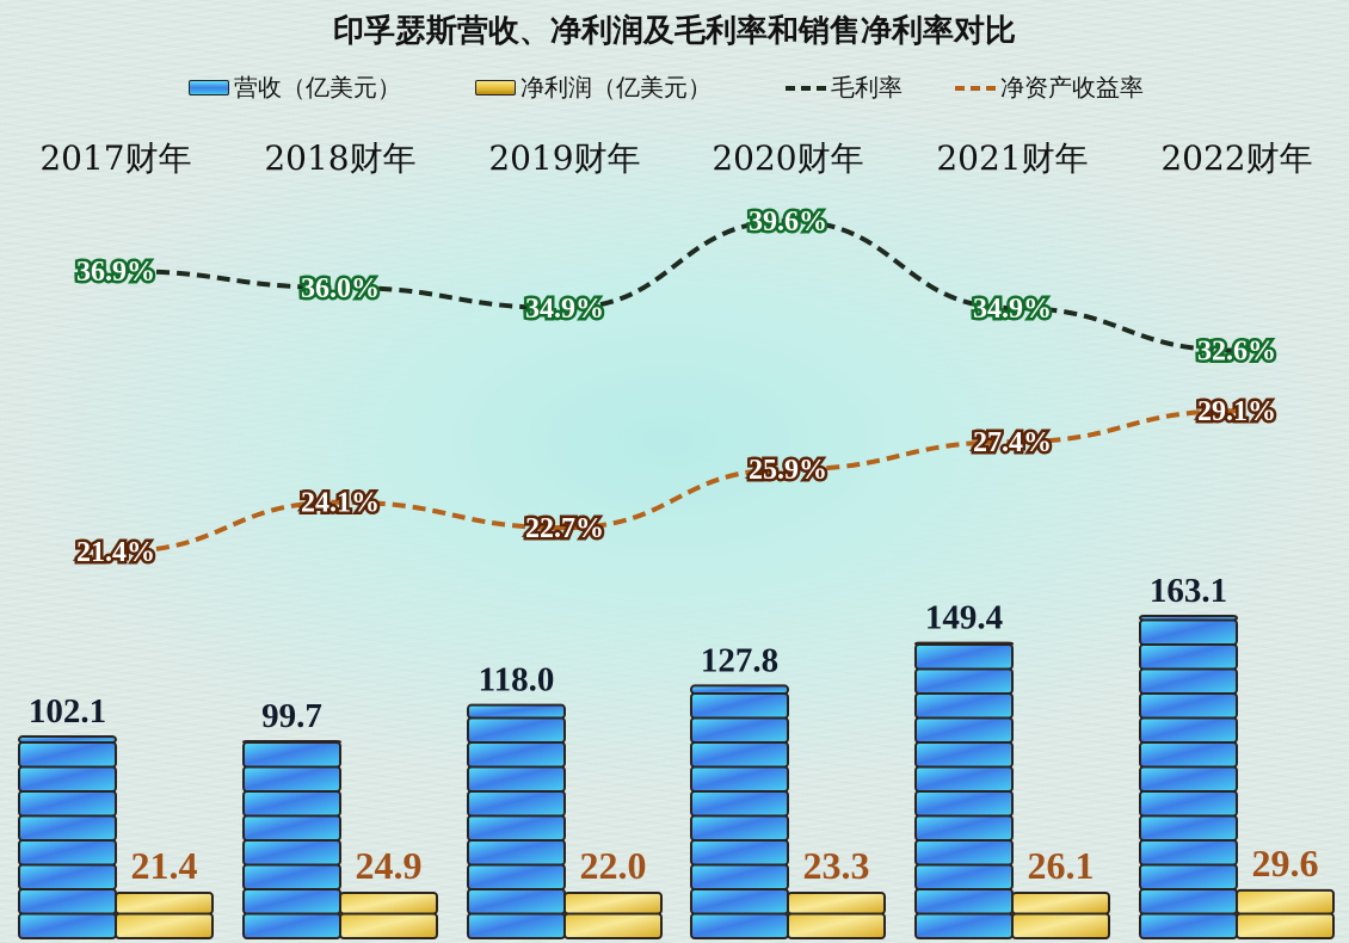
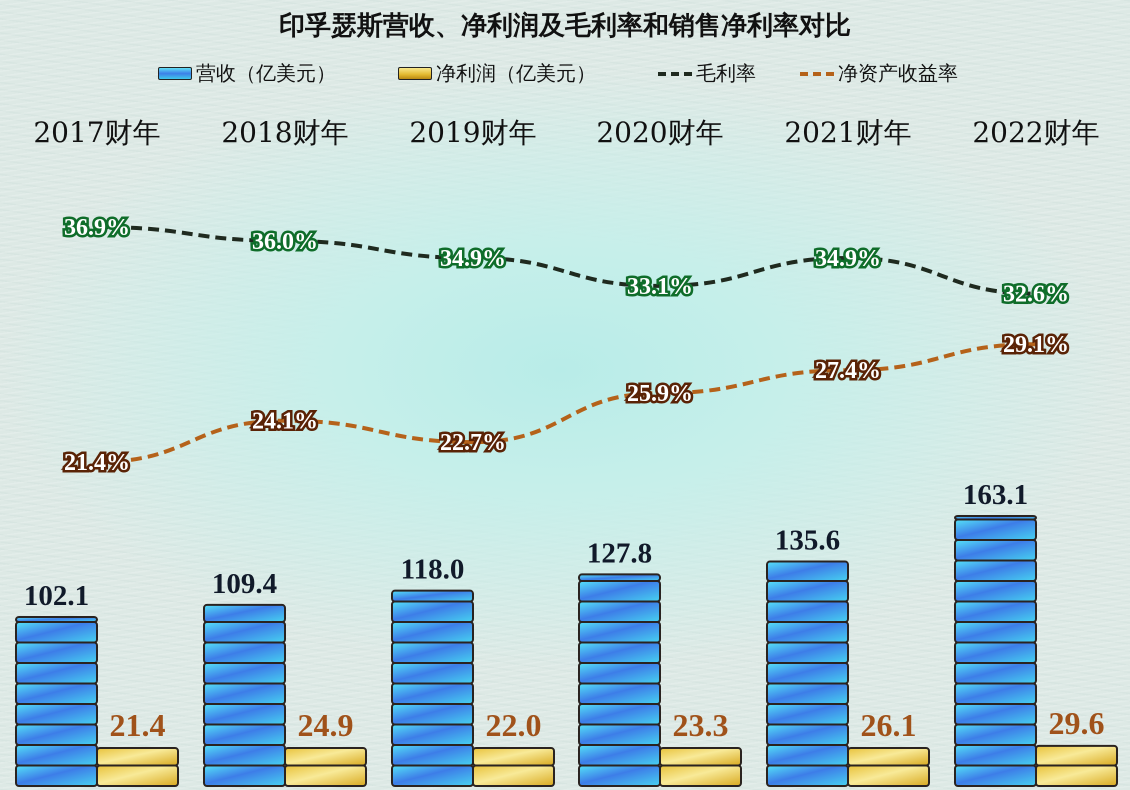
营收（亿美元）/2018财年: 99.7 -> 109.4
毛利率/2020财年: 39.6% -> 33.1%
营收（亿美元）/2021财年: 149.4 -> 135.6
